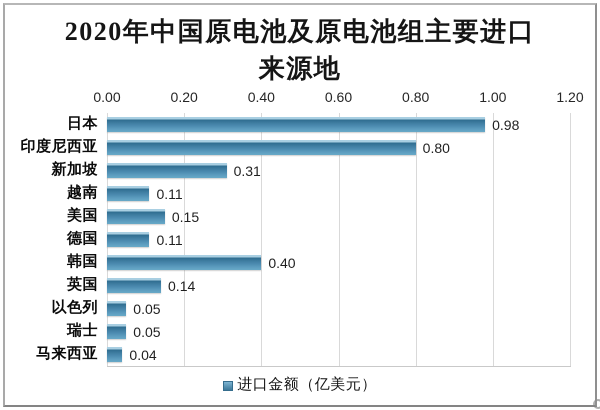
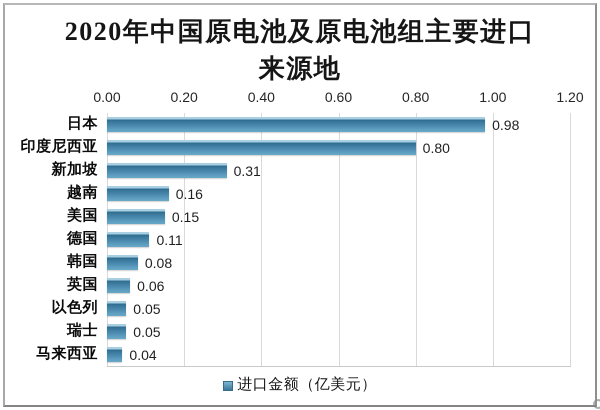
越南: 0.11 -> 0.16
韩国: 0.40 -> 0.08
英国: 0.14 -> 0.06
